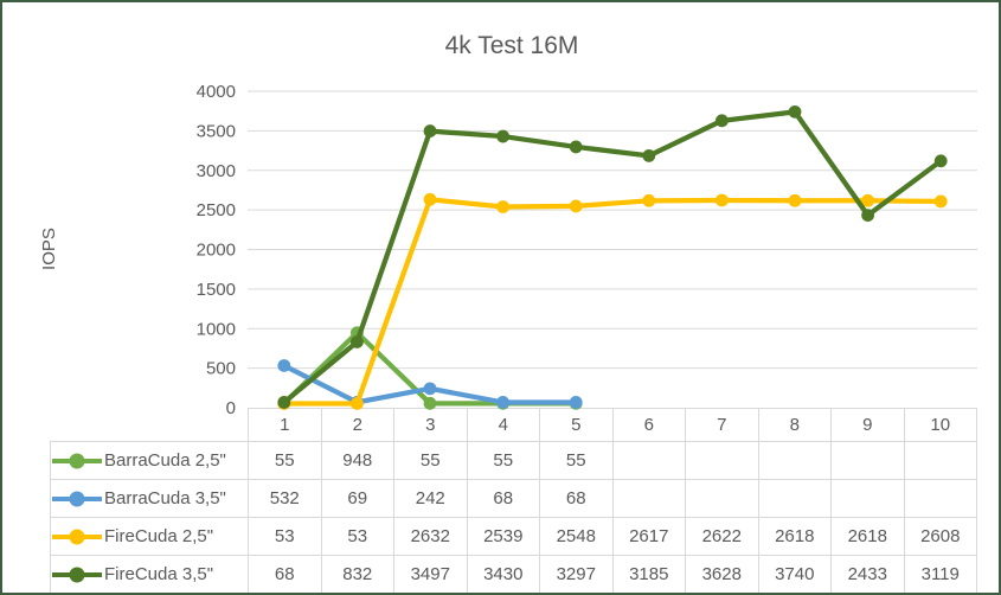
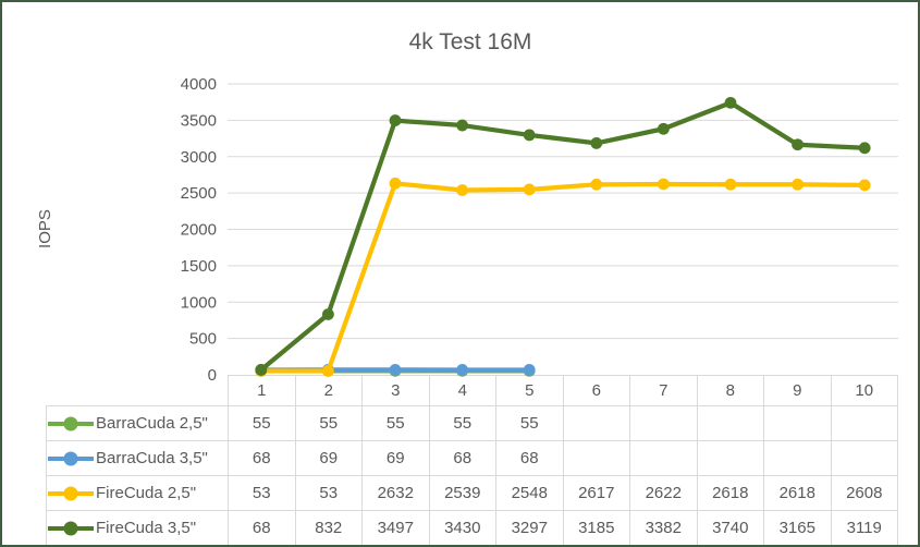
BarraCuda 3,5"/1: 532 -> 68
BarraCuda 2,5"/2: 948 -> 55
BarraCuda 3,5"/3: 242 -> 69
FireCuda 3,5"/7: 3628 -> 3382
FireCuda 3,5"/9: 2433 -> 3165
